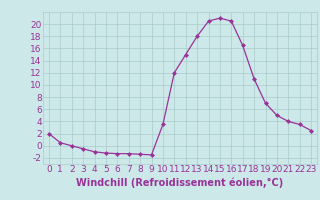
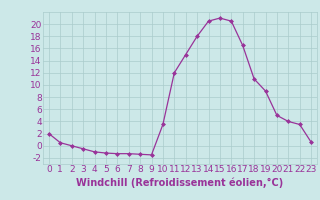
19: 7.0 -> 9.0
23: 2.5 -> 0.6
